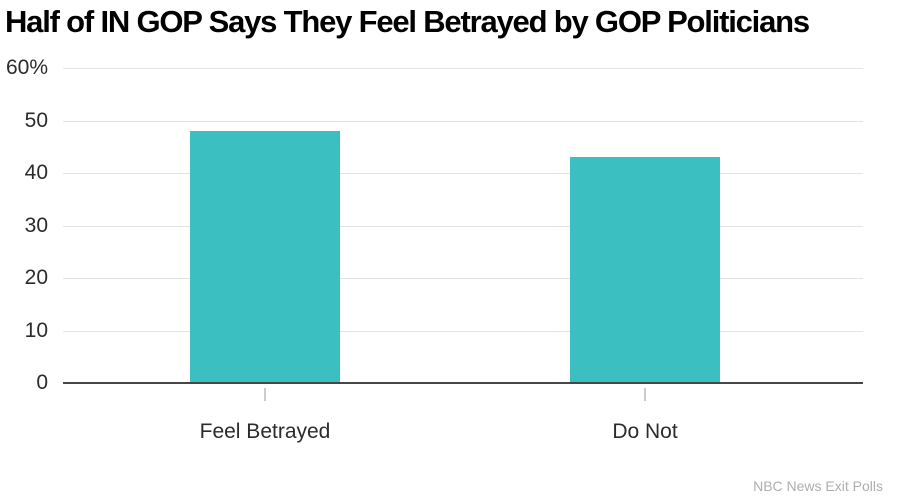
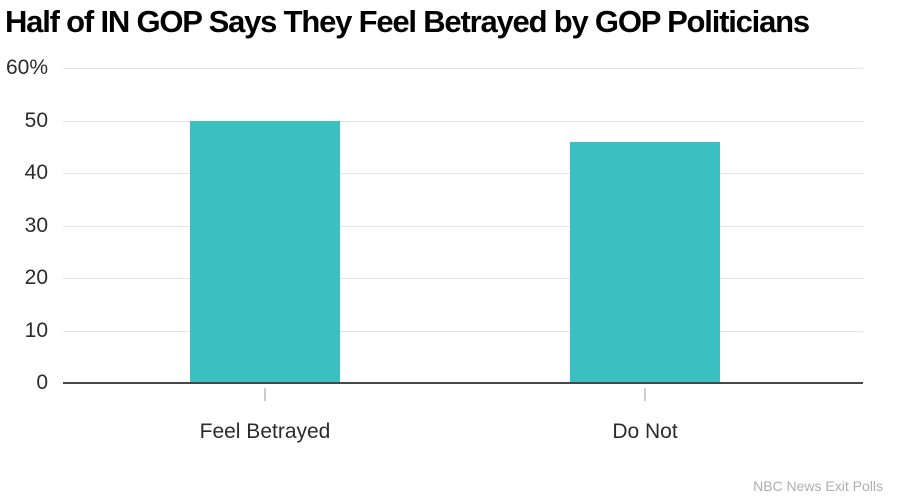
Feel Betrayed: 48% -> 50%
Do Not: 43% -> 46%
